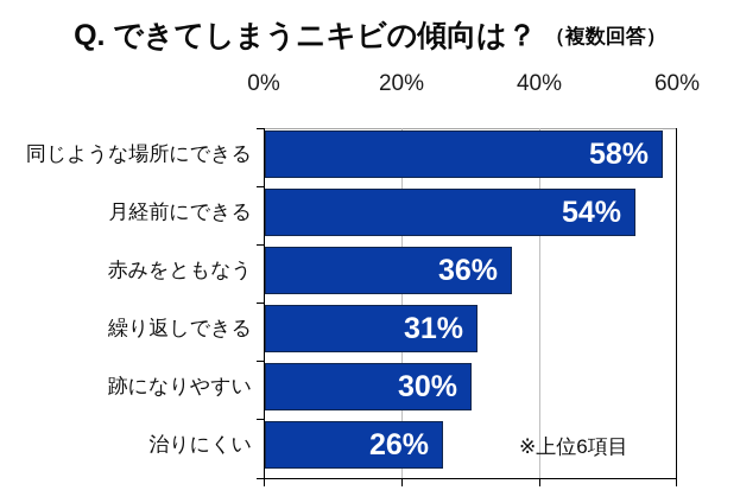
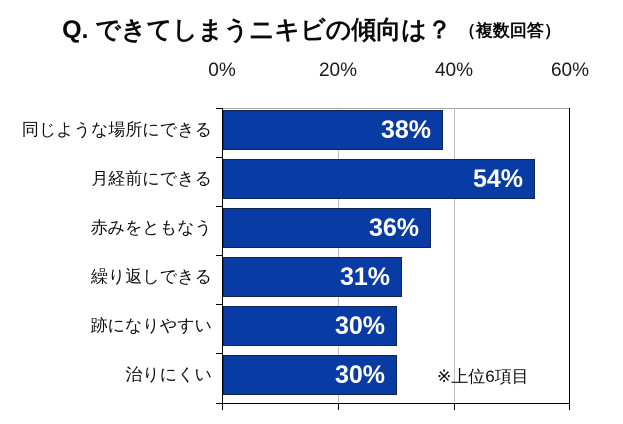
同じような場所にできる: 58% -> 38%
治りにくい: 26% -> 30%
